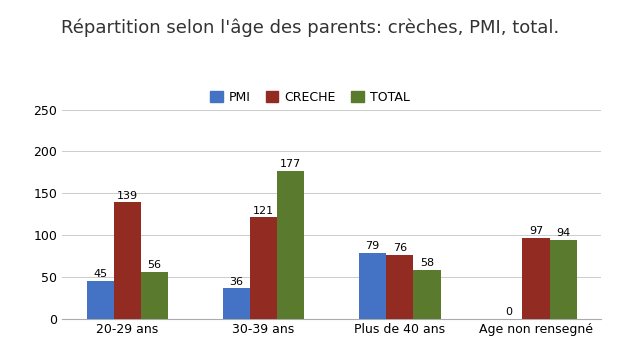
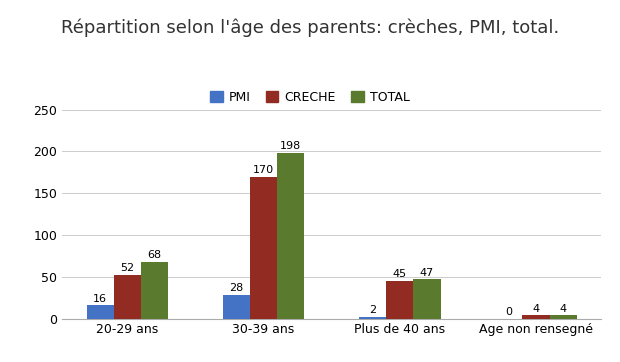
PMI/20-29 ans: 45 -> 16
CRECHE/20-29 ans: 139 -> 52
TOTAL/20-29 ans: 56 -> 68
PMI/30-39 ans: 36 -> 28
CRECHE/30-39 ans: 121 -> 170
TOTAL/30-39 ans: 177 -> 198
PMI/Plus de 40 ans: 79 -> 2
CRECHE/Plus de 40 ans: 76 -> 45
TOTAL/Plus de 40 ans: 58 -> 47
CRECHE/Age non rensegné: 97 -> 4
TOTAL/Age non rensegné: 94 -> 4
